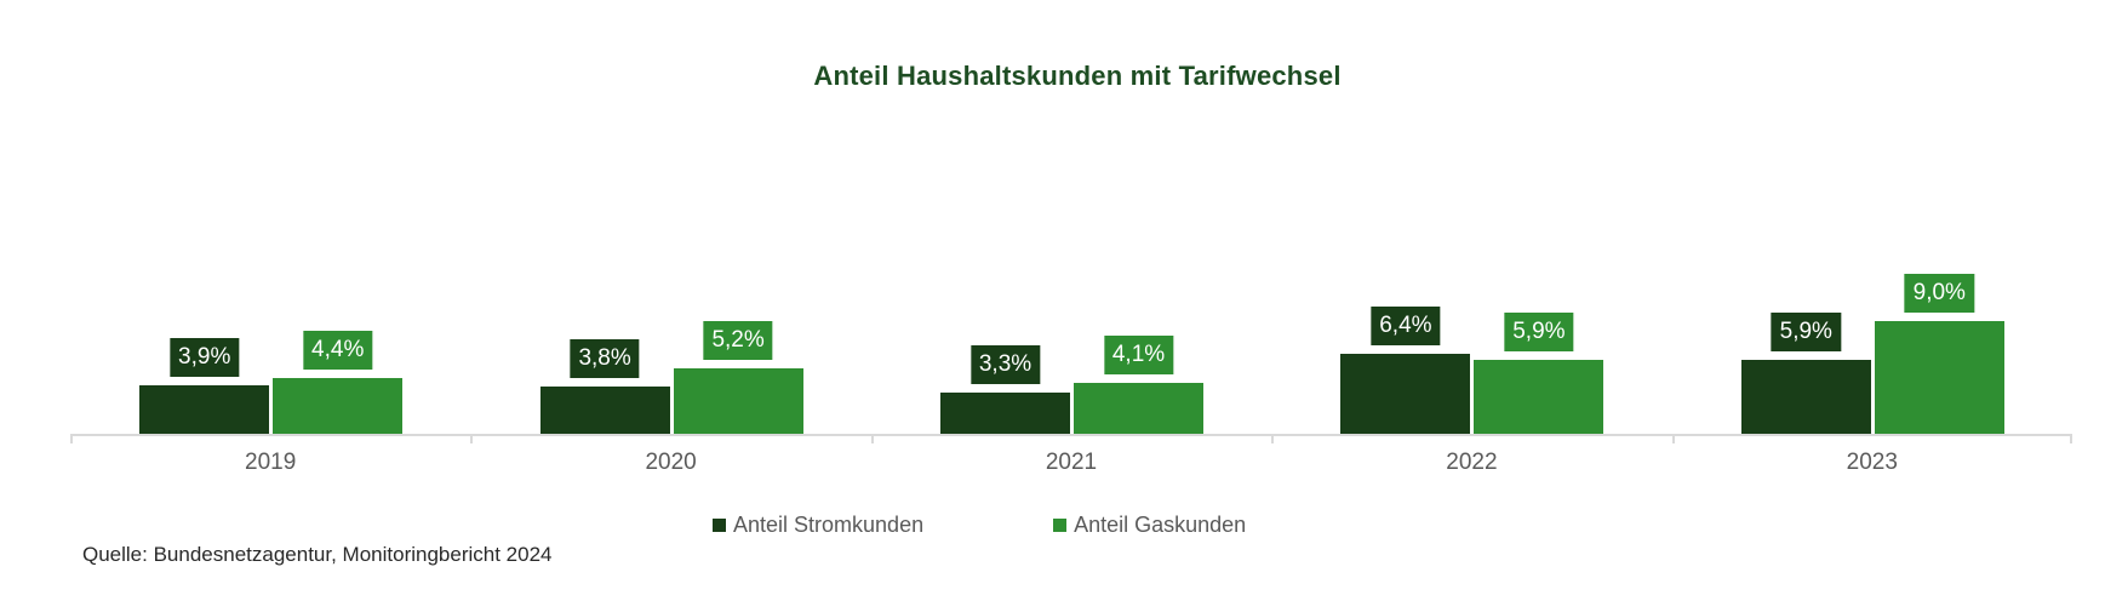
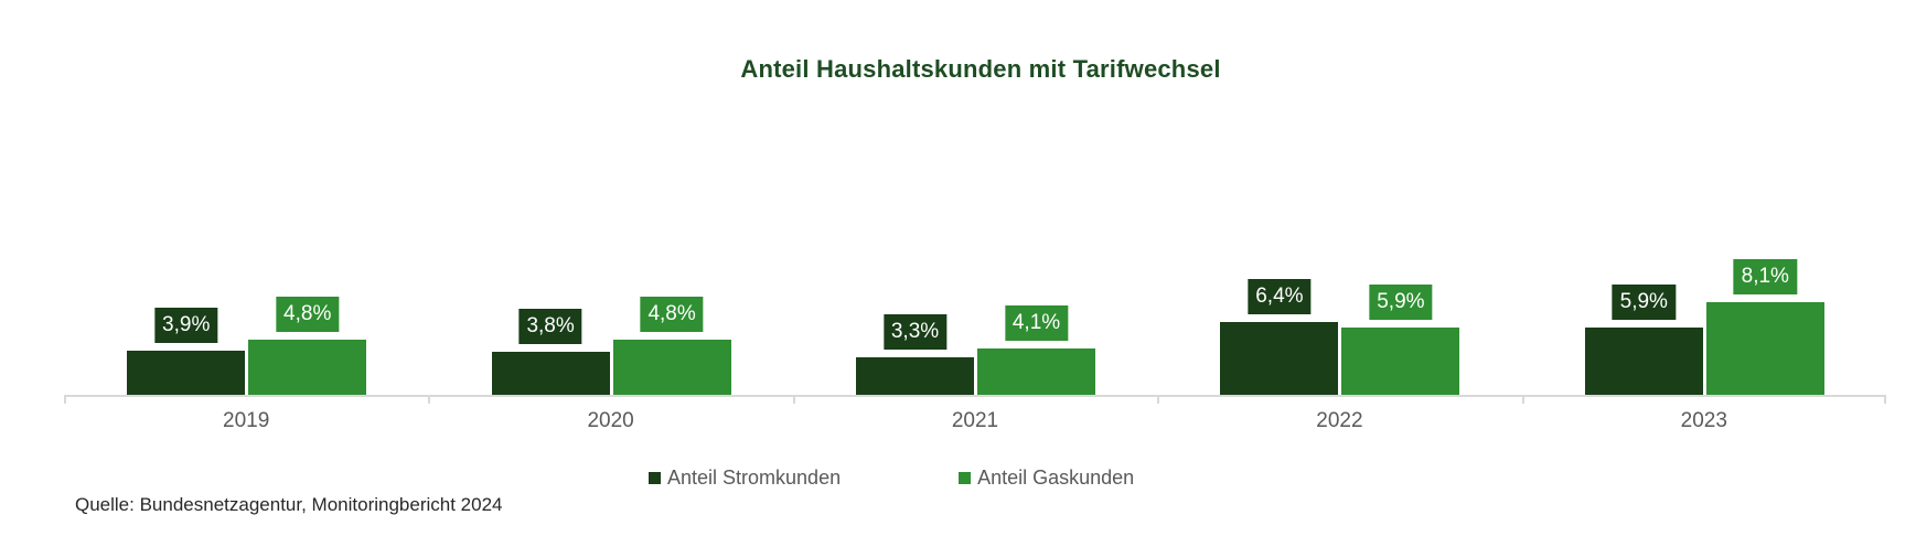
Anteil Gaskunden/2019: 4,4% -> 4,8%
Anteil Gaskunden/2020: 5,2% -> 4,8%
Anteil Gaskunden/2023: 9,0% -> 8,1%
